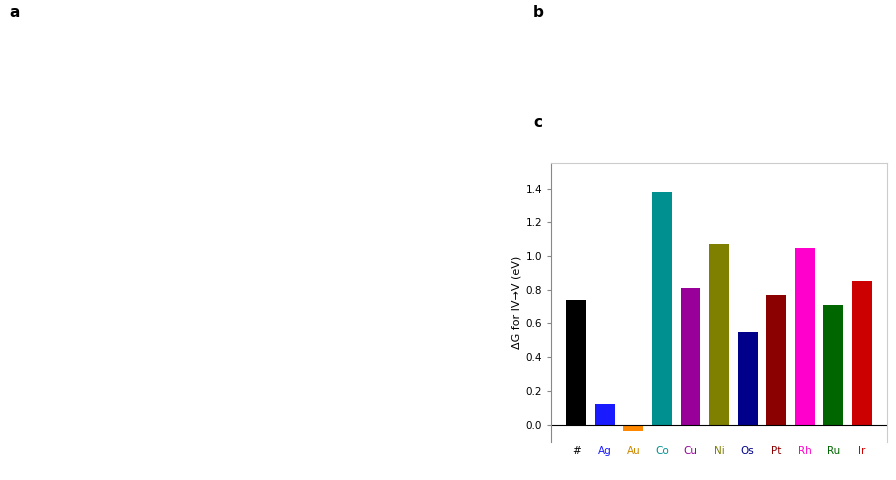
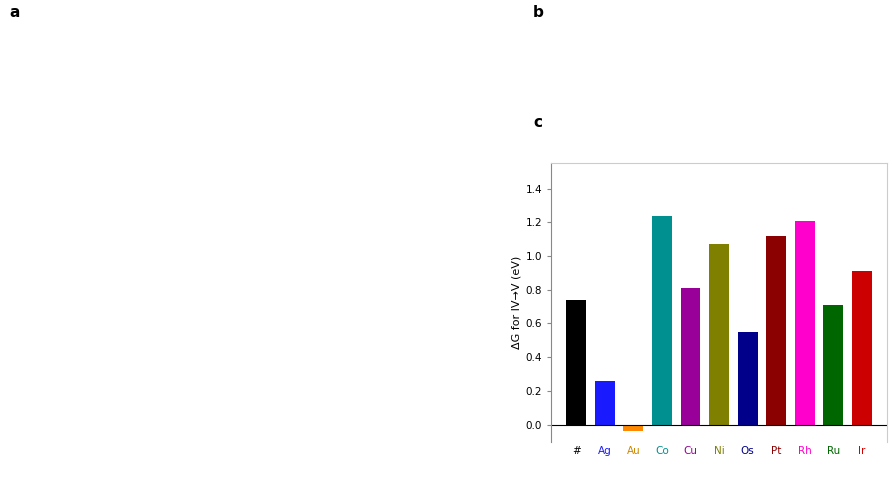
Ag: 0.12 -> 0.26
Co: 1.38 -> 1.24
Pt: 0.77 -> 1.12
Rh: 1.05 -> 1.21
Ir: 0.85 -> 0.91
